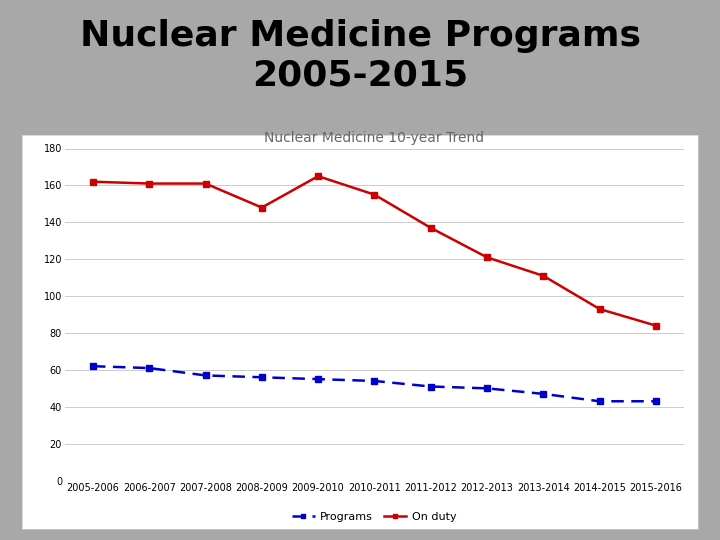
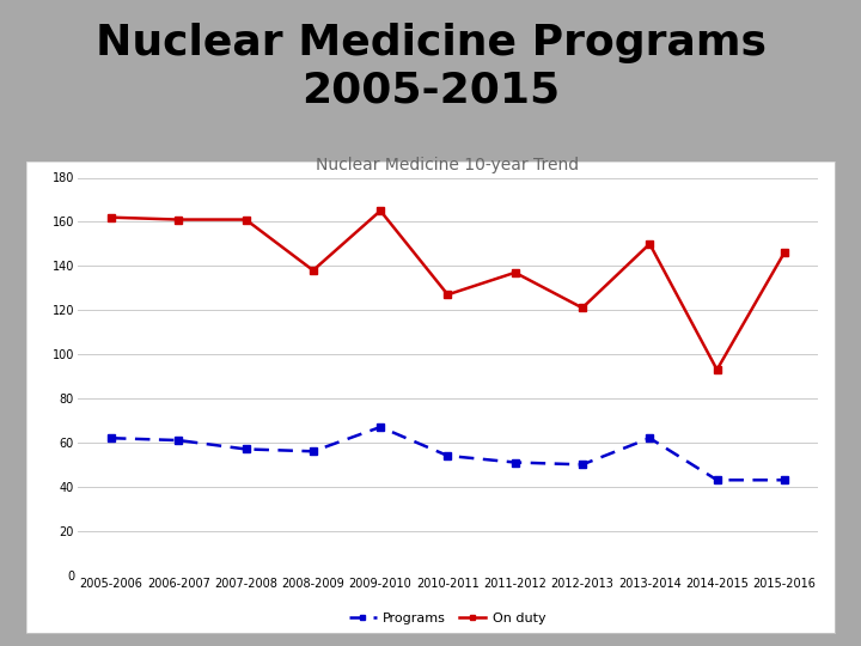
On duty/2008-2009: 148 -> 138
Programs/2009-2010: 55 -> 67
On duty/2010-2011: 155 -> 127
Programs/2013-2014: 47 -> 62
On duty/2013-2014: 111 -> 150
On duty/2015-2016: 84 -> 146
